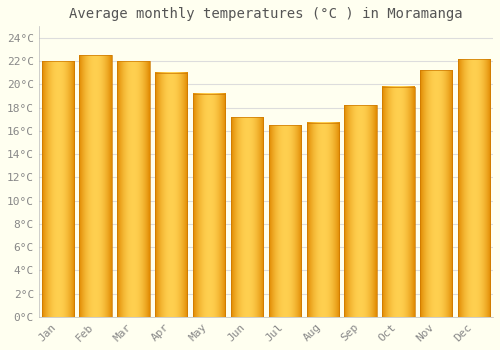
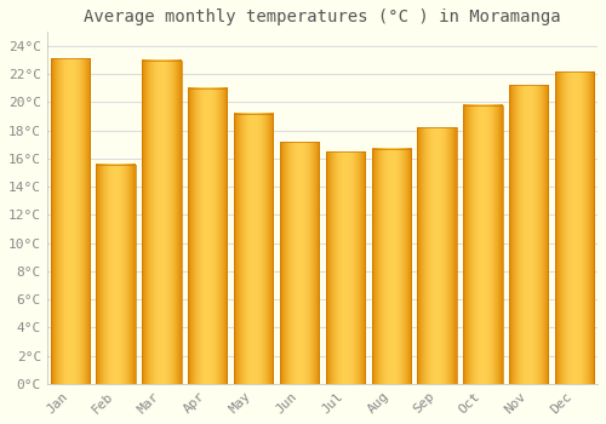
Jan: 22.0°C -> 23.1°C
Feb: 22.5°C -> 15.6°C
Mar: 22.0°C -> 23.0°C
